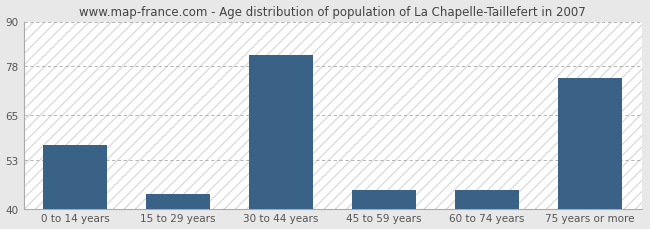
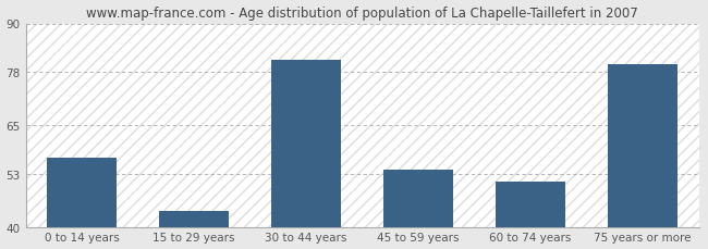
45 to 59 years: 45 -> 54
60 to 74 years: 45 -> 51
75 years or more: 75 -> 80
